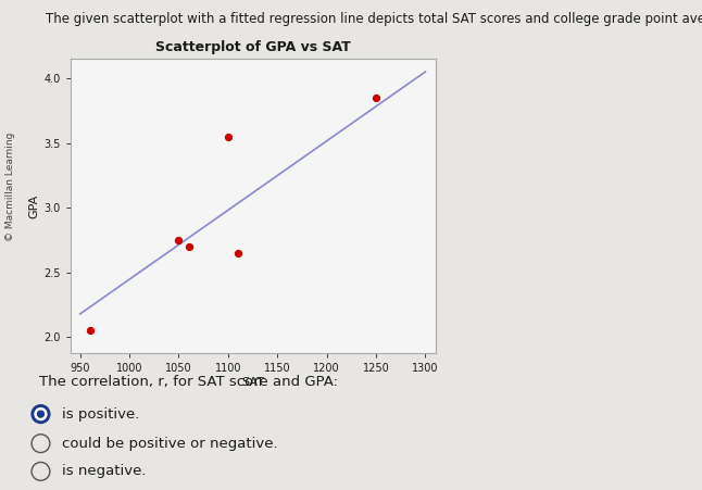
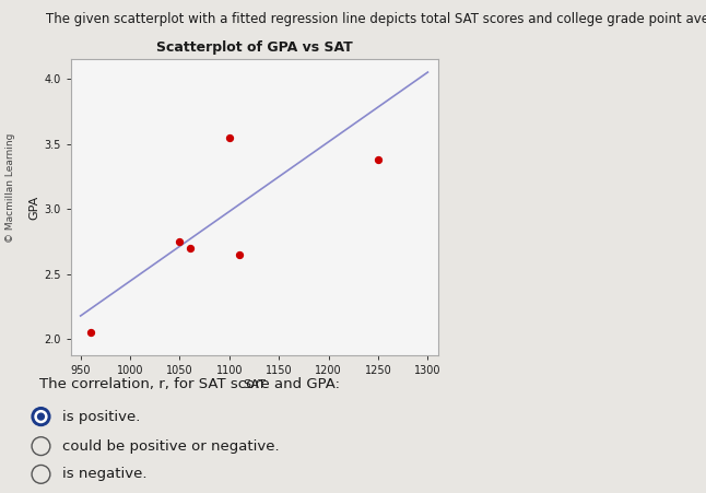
1250: 3.85 -> 3.38
